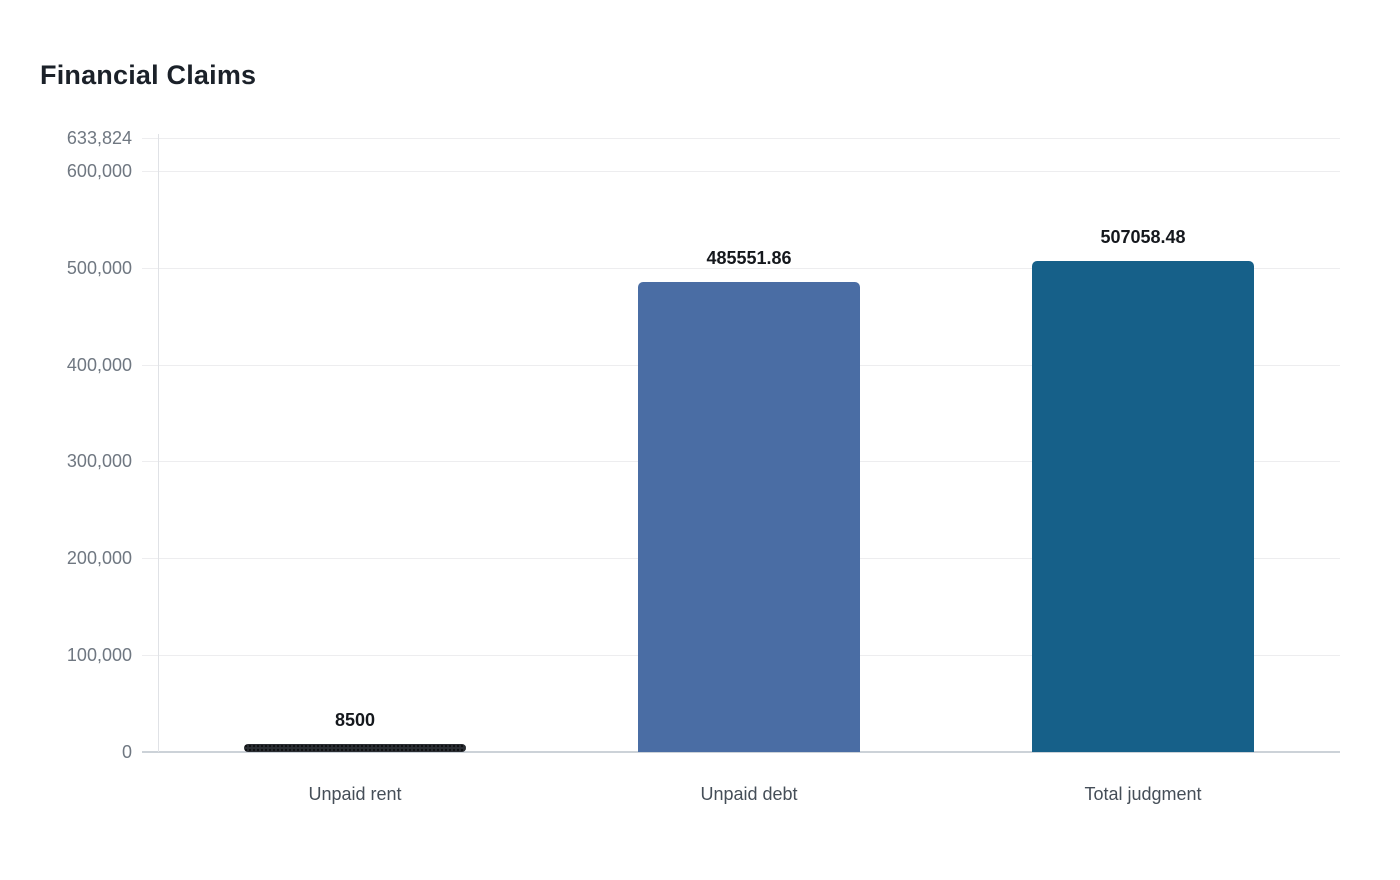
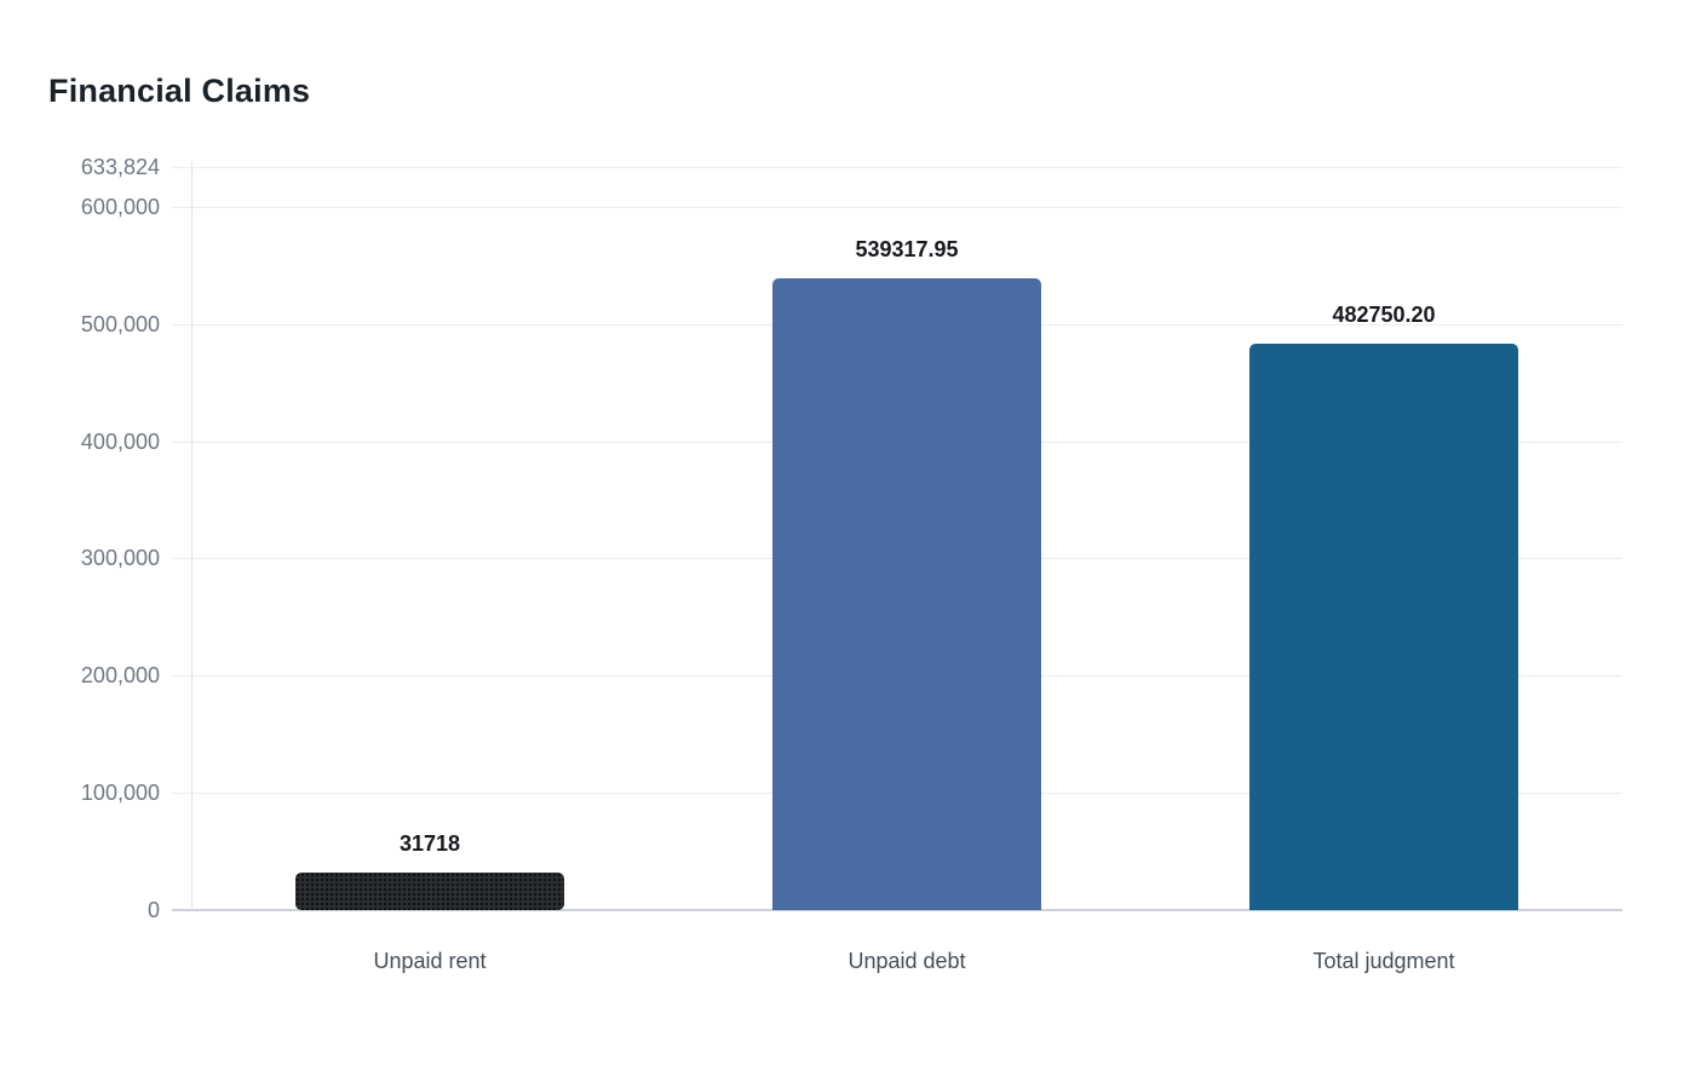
Unpaid rent: 8500 -> 31718
Unpaid debt: 485551.86 -> 539317.95
Total judgment: 507058.48 -> 482750.20
